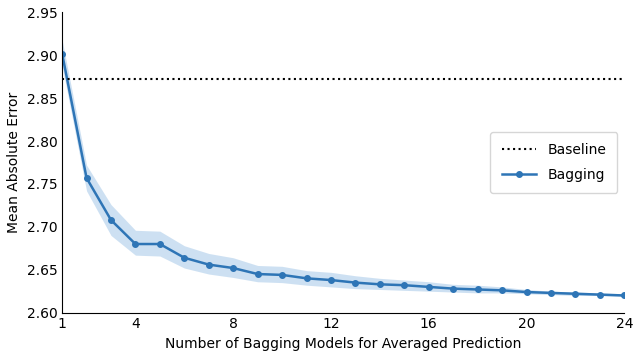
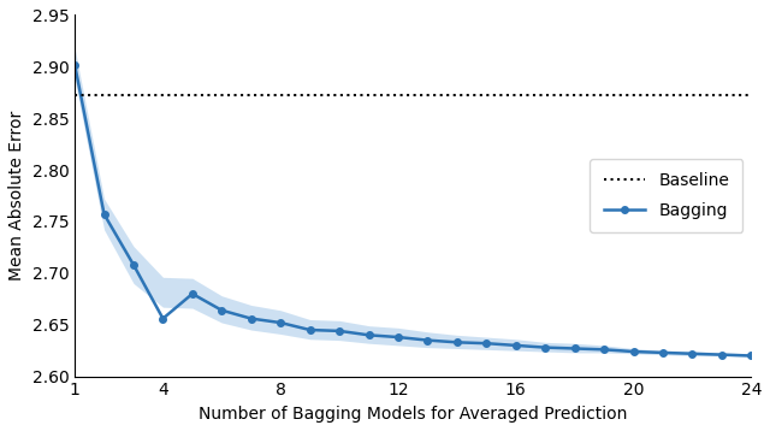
Bagging/4: 2.680 -> 2.656
